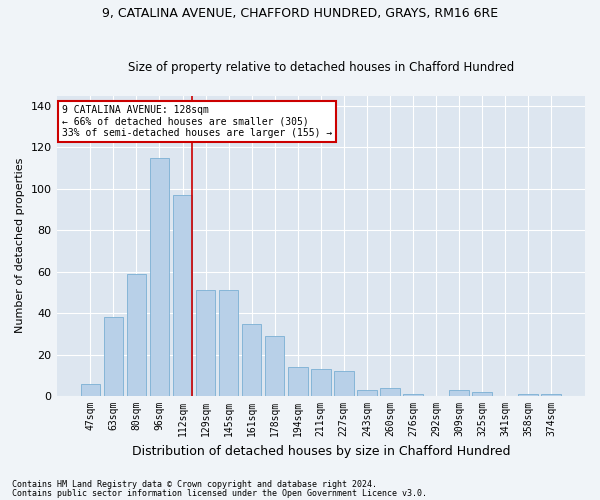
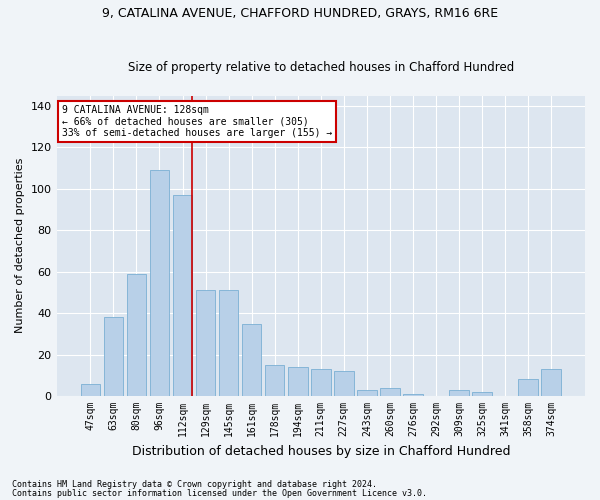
96sqm: 115 -> 109
178sqm: 29 -> 15
358sqm: 1 -> 8
374sqm: 1 -> 13
